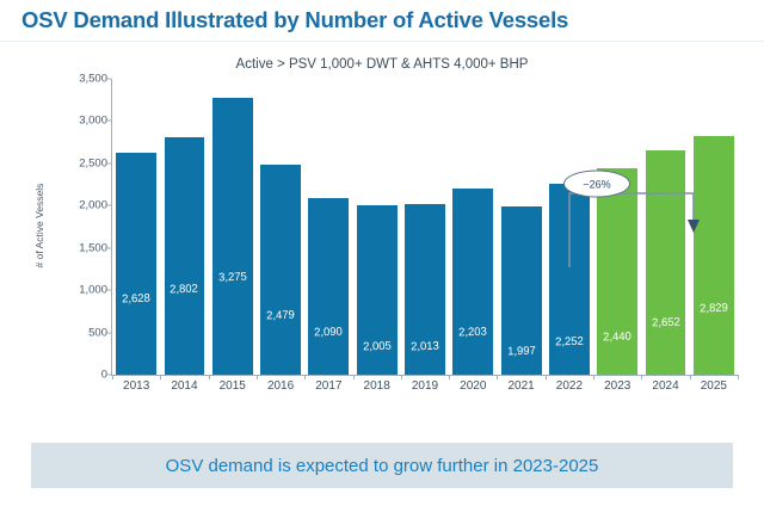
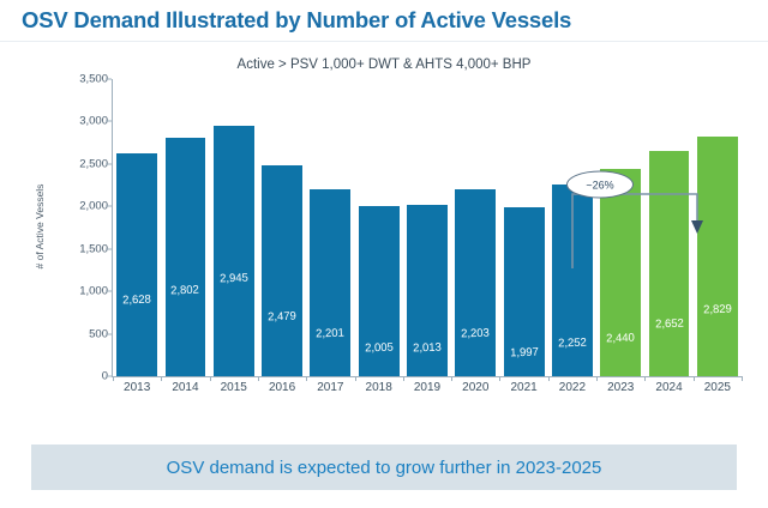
2015: 3,275 -> 2,945
2017: 2,090 -> 2,201
